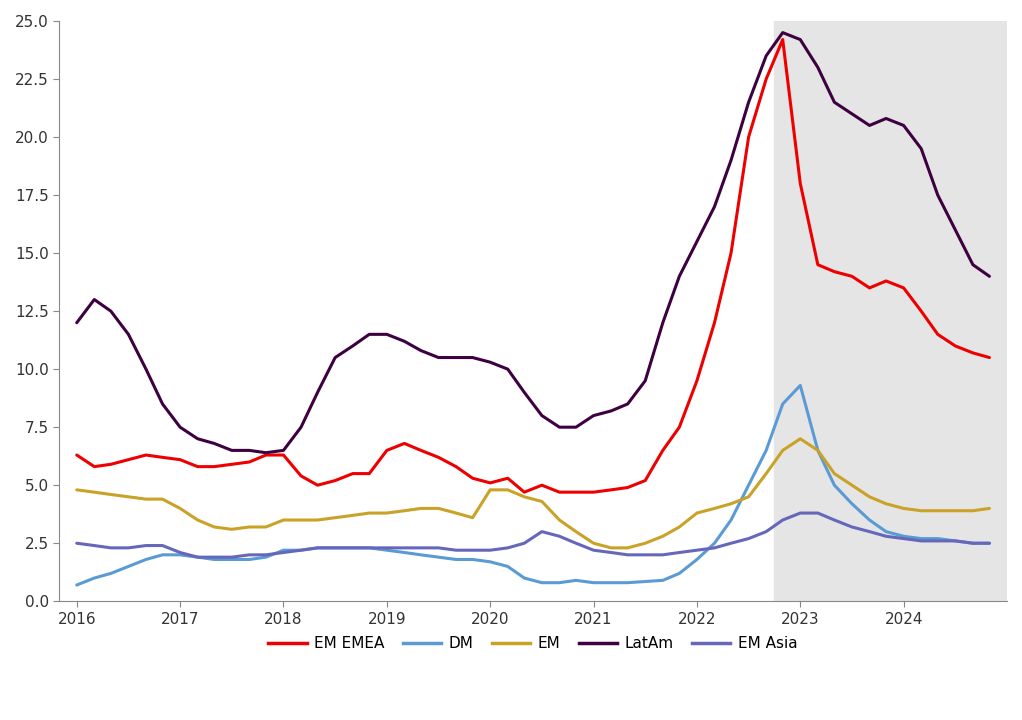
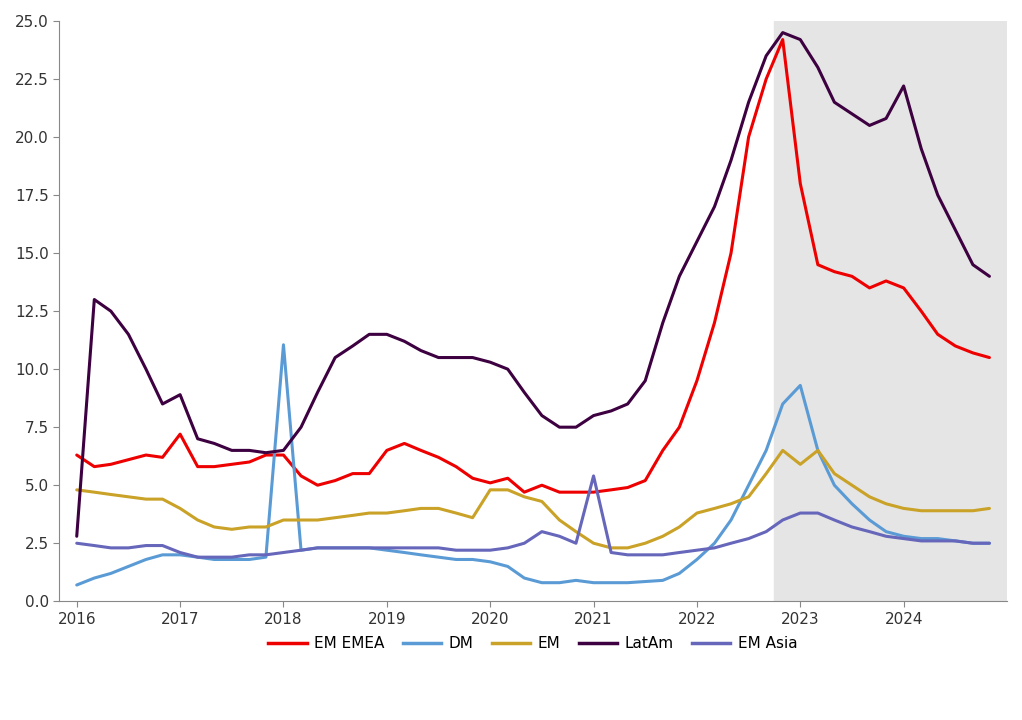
LatAm/2016: 12.0 -> 2.8
EM EMEA/2017: 6.1 -> 7.2
LatAm/2017: 7.5 -> 8.9
DM/2018: 2.20 -> 11.05
EM Asia/2021: 2.2 -> 5.4
EM/2023: 7.0 -> 5.9
LatAm/2024: 20.5 -> 22.2
